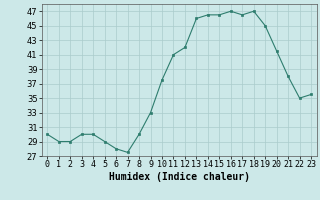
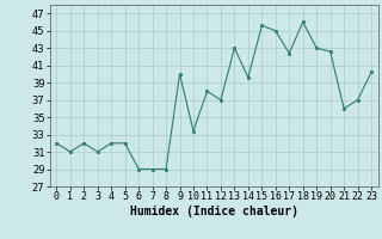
0: 30.0 -> 32.0
1: 29.0 -> 31.0
2: 29.0 -> 32.0
3: 30.0 -> 31.0
4: 30.0 -> 32.0
5: 29.0 -> 32.0
6: 28.0 -> 29.0
7: 27.5 -> 29.0
8: 30.0 -> 29.0
9: 33.0 -> 40.0
10: 37.5 -> 33.4
11: 41.0 -> 38.0
12: 42.0 -> 37.0
13: 46.0 -> 43.0
14: 46.5 -> 39.6
15: 46.5 -> 45.6
16: 47.0 -> 45.0
17: 46.5 -> 42.4
18: 47.0 -> 46.0
19: 45.0 -> 43.0
20: 41.5 -> 42.6
21: 38.0 -> 36.0
22: 35.0 -> 37.0
23: 35.5 -> 40.2
